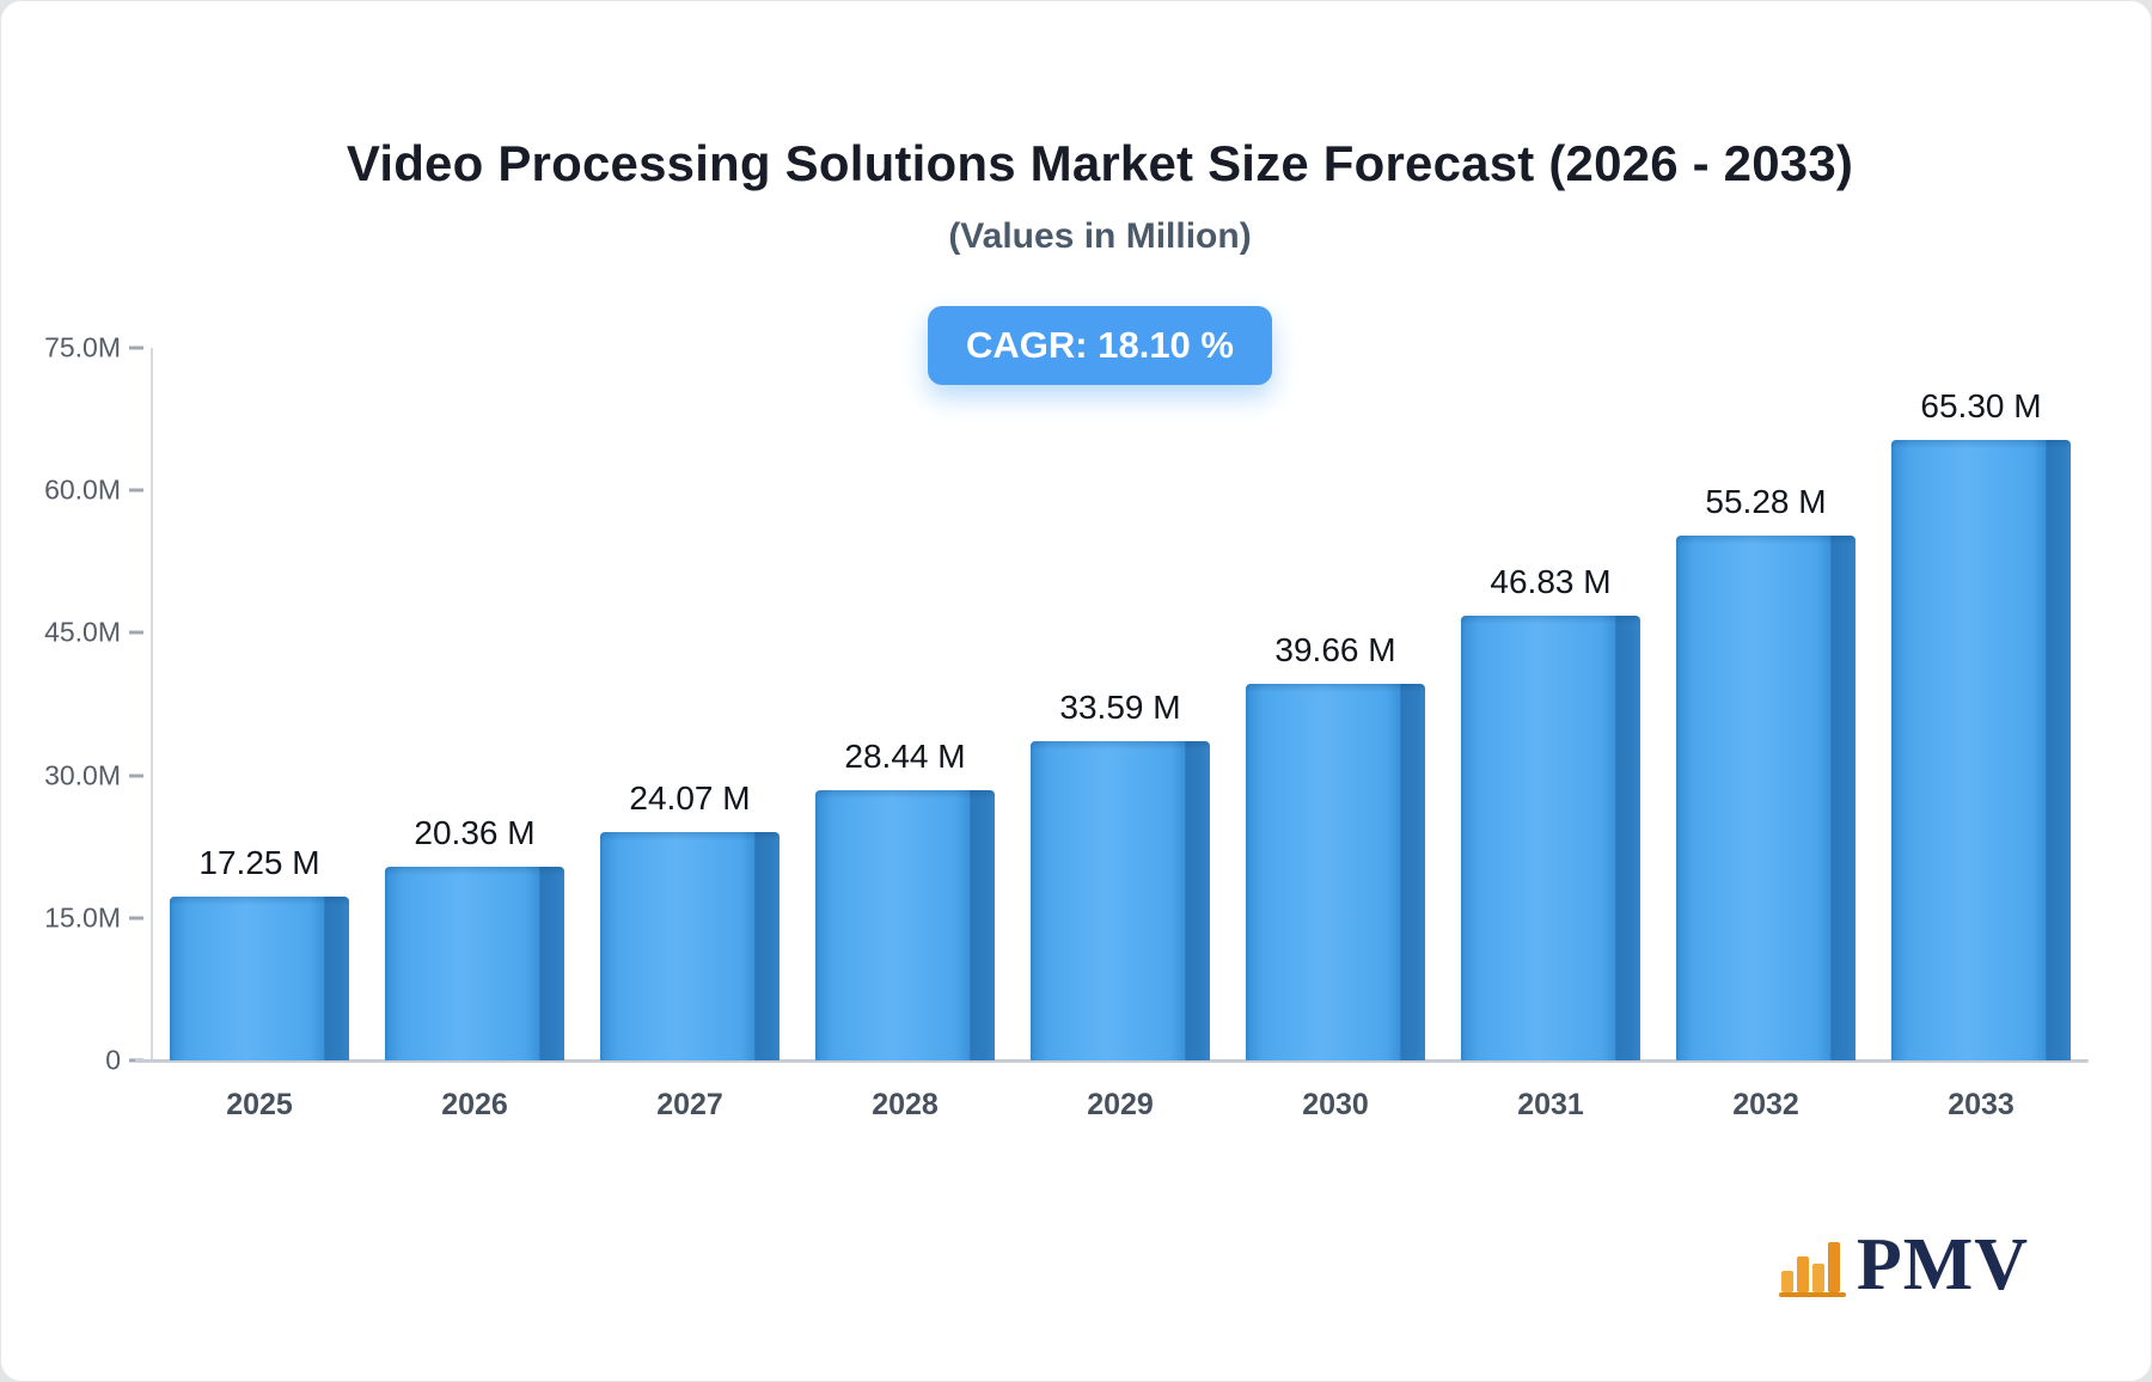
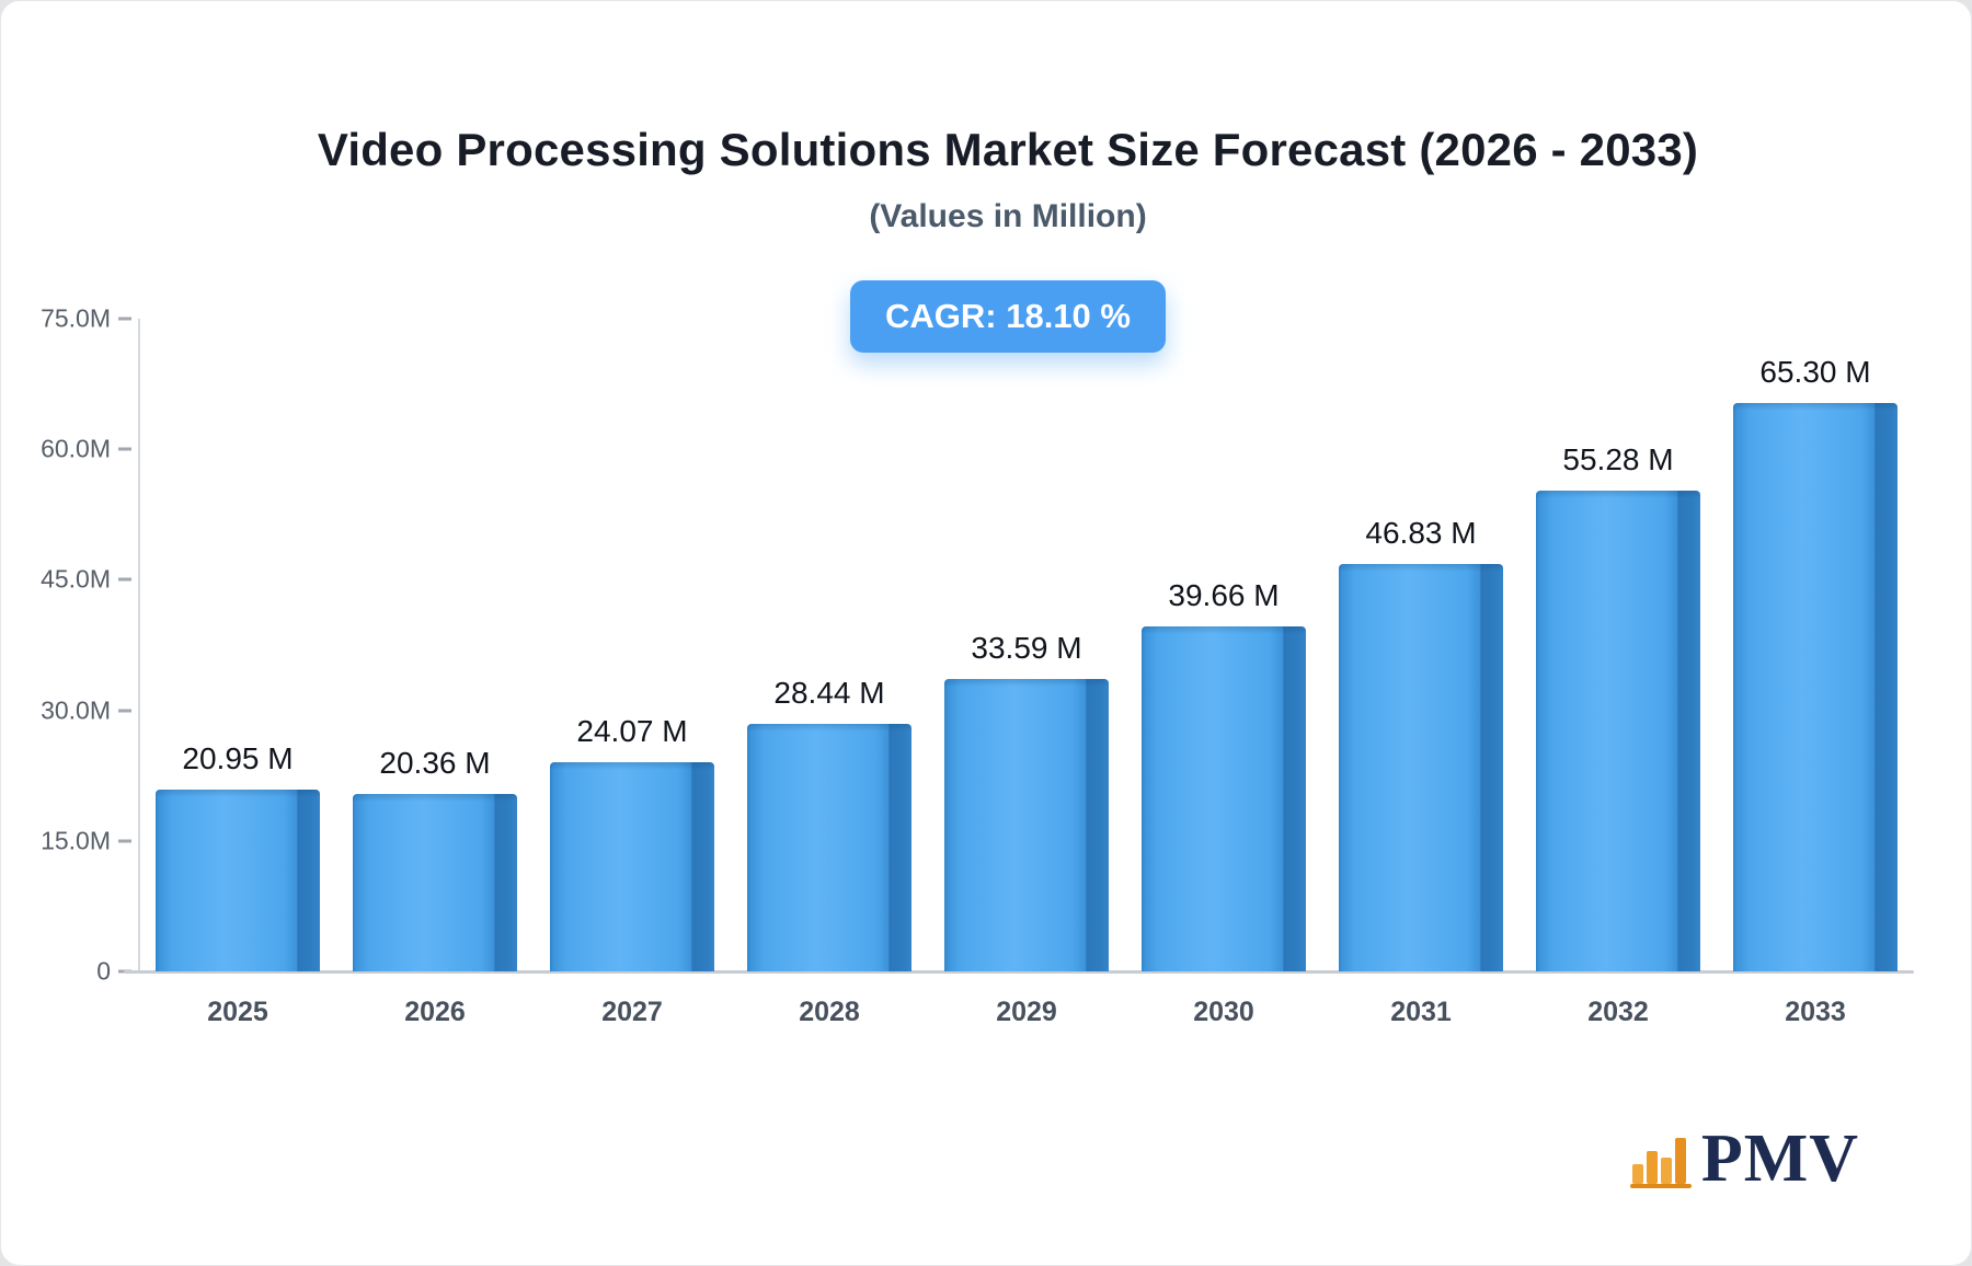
2025: 17.25 -> 20.95
